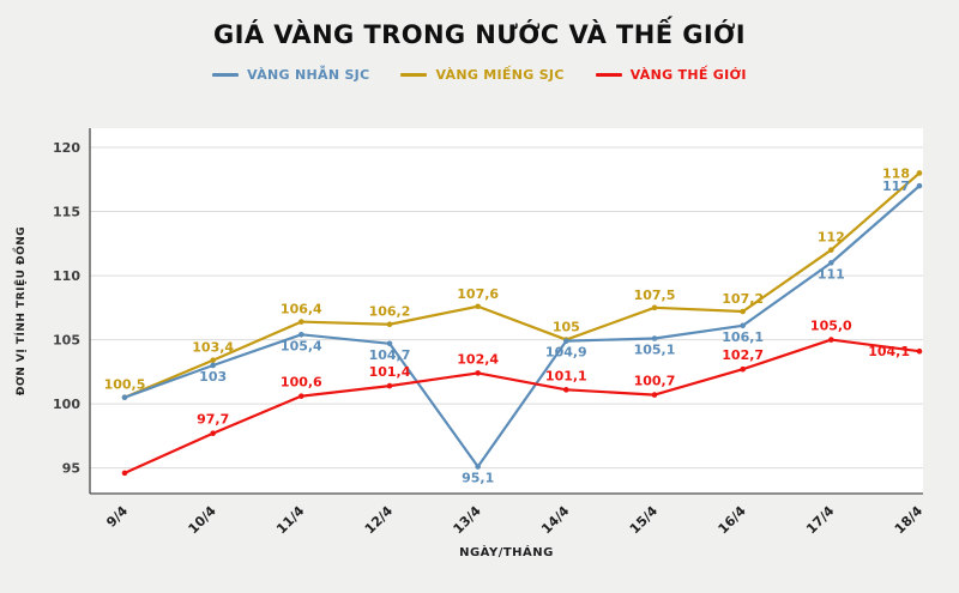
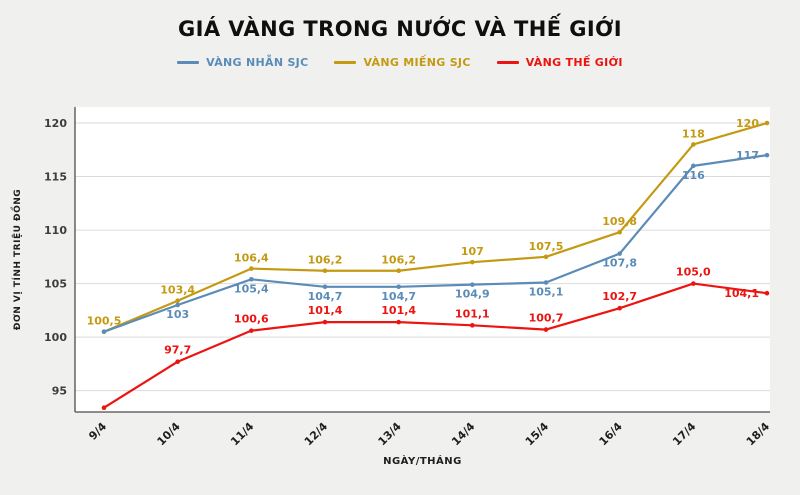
VÀNG THẾ GIỚI/9/4: 94.6 -> 93.4
VÀNG NHẪN SJC/13/4: 95,1 -> 104,7
VÀNG MIẾNG SJC/13/4: 107,6 -> 106,2
VÀNG THẾ GIỚI/13/4: 102,4 -> 101,4
VÀNG MIẾNG SJC/14/4: 105 -> 107
VÀNG NHẪN SJC/16/4: 106,1 -> 107,8
VÀNG MIẾNG SJC/16/4: 107,2 -> 109,8
VÀNG NHẪN SJC/17/4: 111 -> 116
VÀNG MIẾNG SJC/17/4: 112 -> 118
VÀNG MIẾNG SJC/18/4: 118 -> 120
